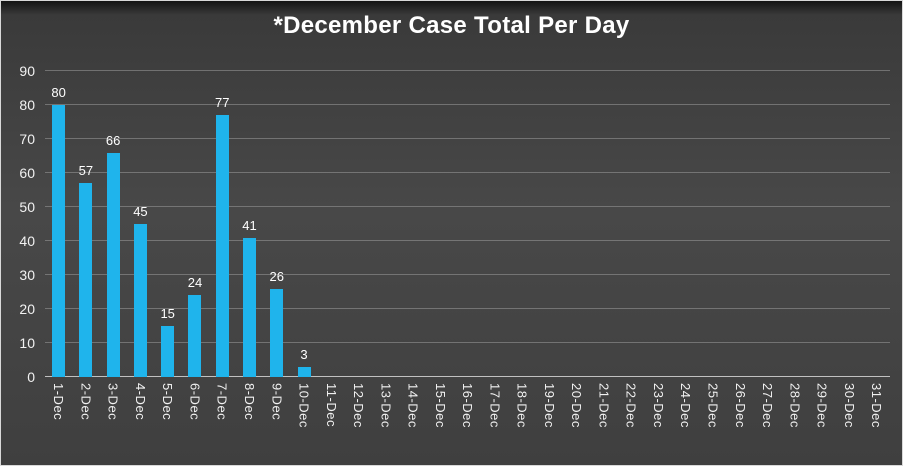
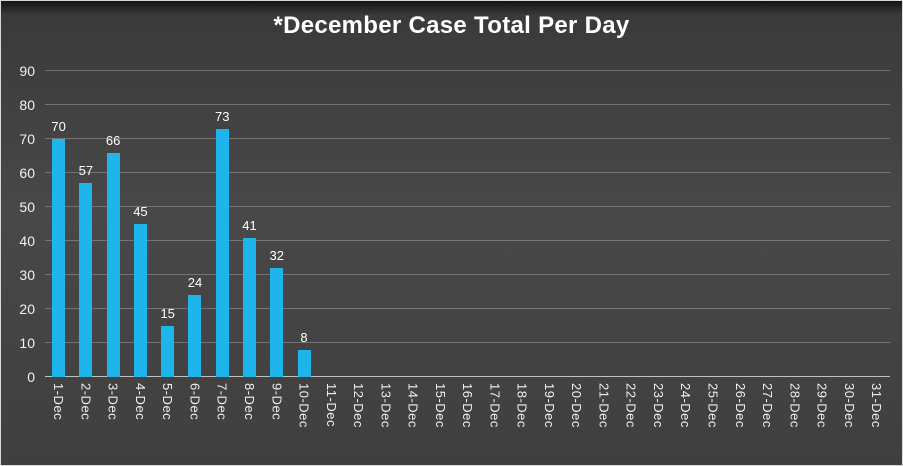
1-Dec: 80 -> 70
7-Dec: 77 -> 73
9-Dec: 26 -> 32
10-Dec: 3 -> 8
